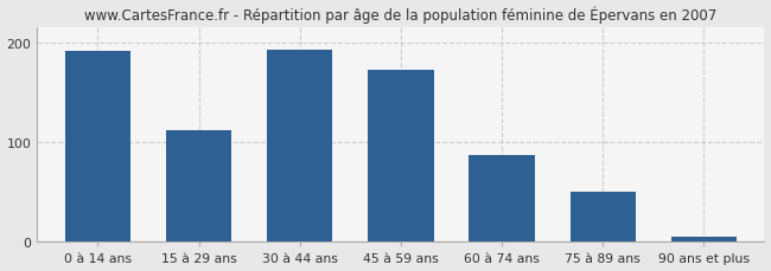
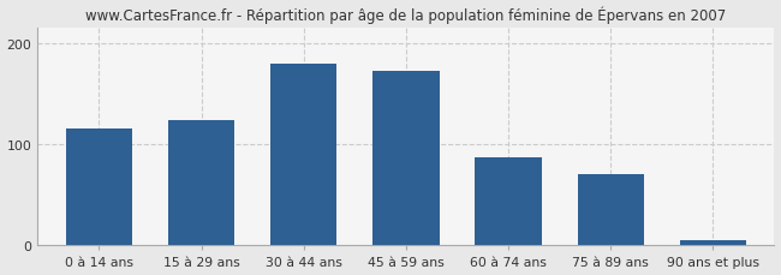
0 à 14 ans: 191 -> 116
15 à 29 ans: 112 -> 124
30 à 44 ans: 192 -> 180
75 à 89 ans: 50 -> 70
